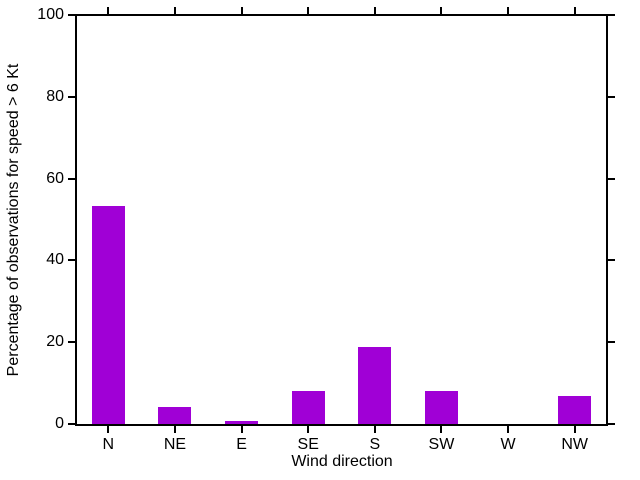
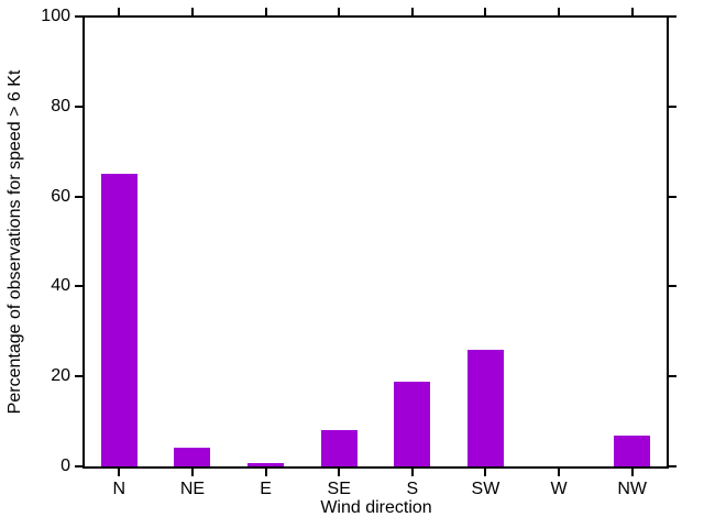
N: 53 -> 65
SW: 8 -> 26
